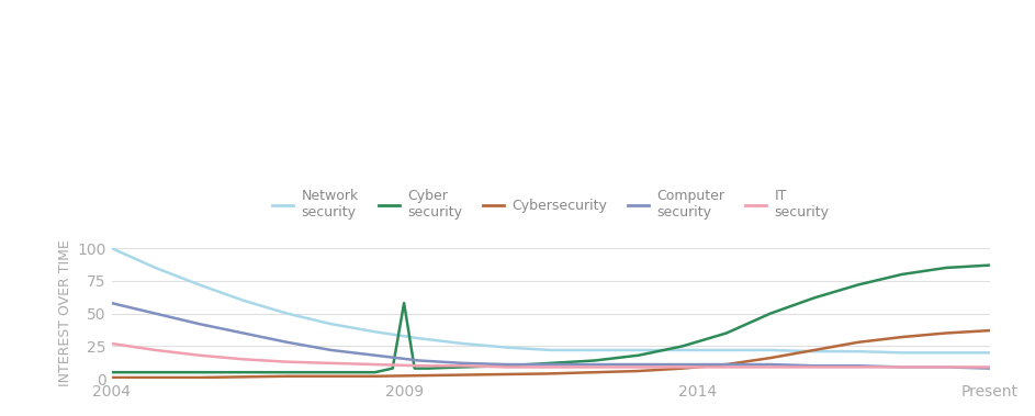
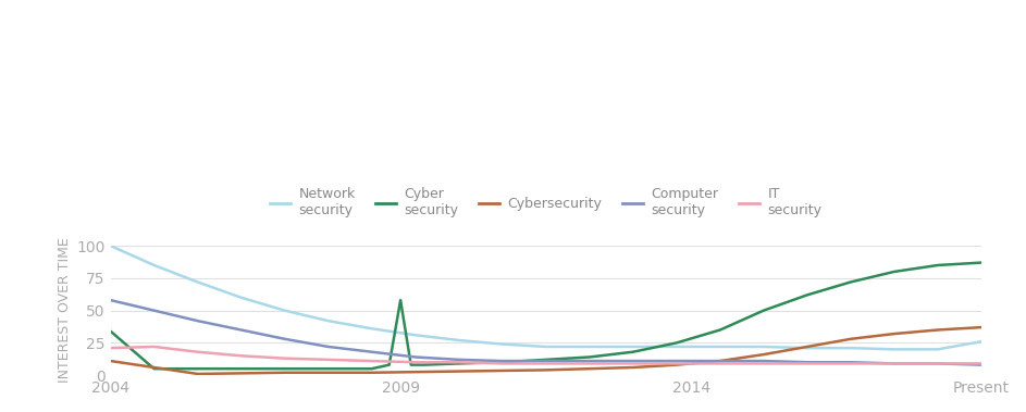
Cyber security/2004: 5 -> 34
Cybersecurity/2004: 1 -> 11
IT security/2004: 27 -> 21
Network security/Present: 20 -> 26
